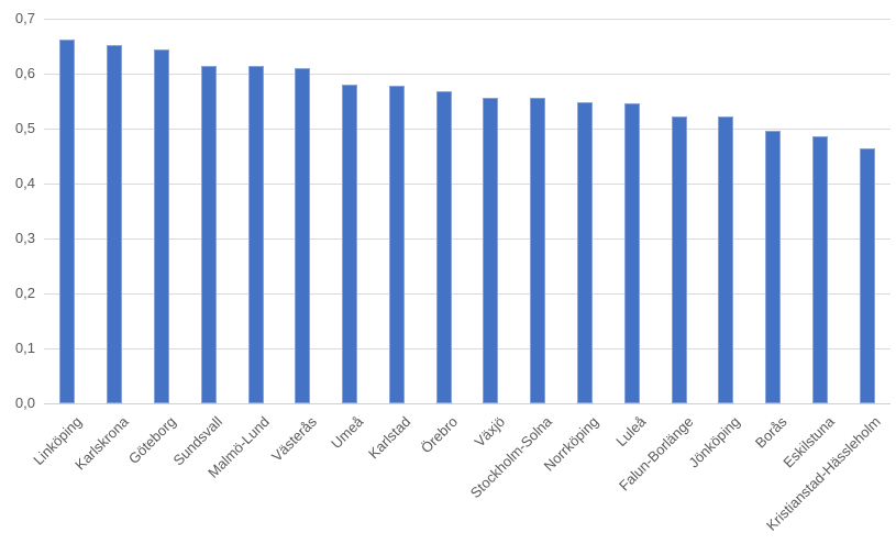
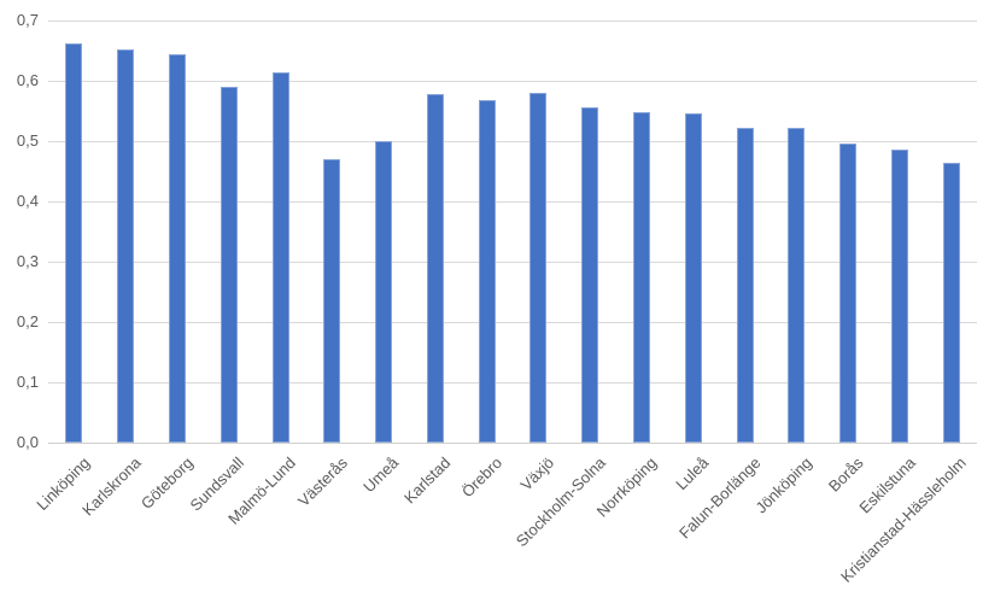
Sundsvall: 0,61 -> 0,59
Västerås: 0,61 -> 0,47
Umeå: 0,58 -> 0,50
Växjö: 0,56 -> 0,58
